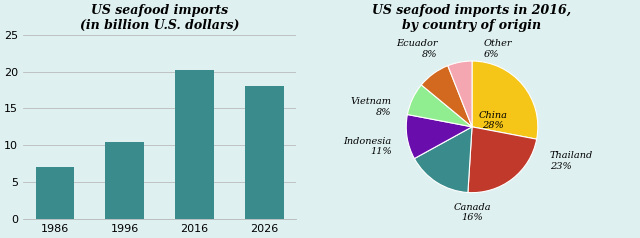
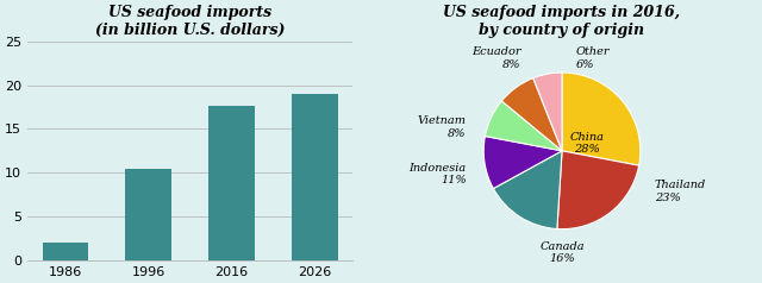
1986: 7.0 -> 2.0
2016: 20.2 -> 17.6
2026: 18.0 -> 19.0
